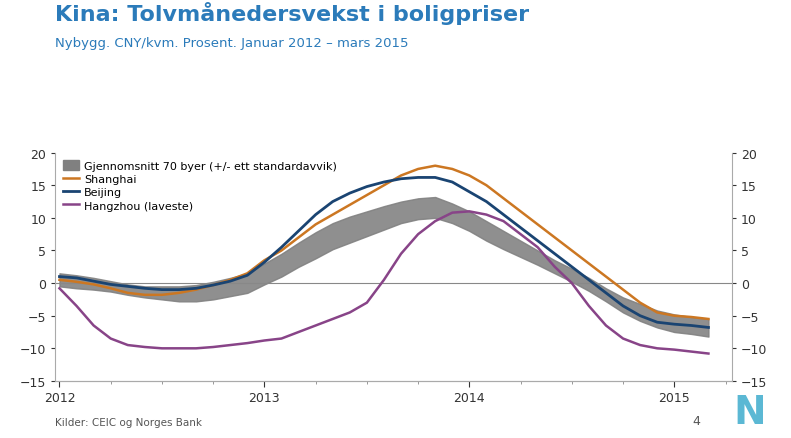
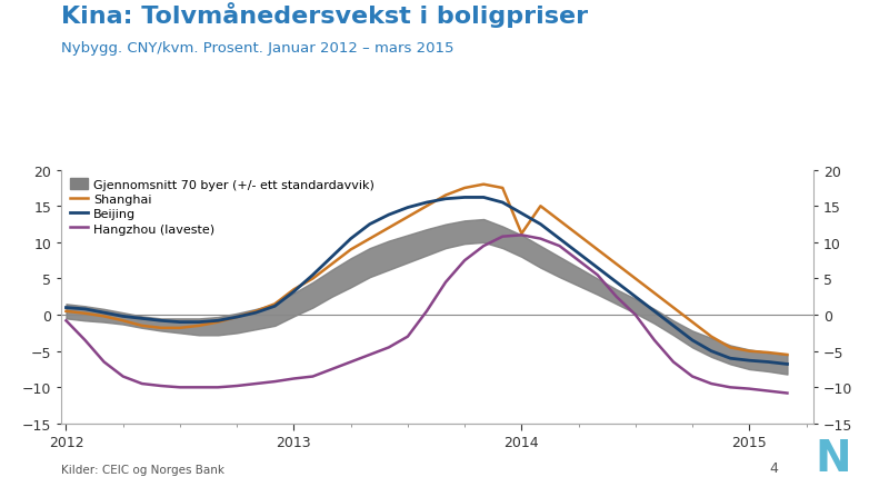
Shanghai/2014: 16.5 -> 11.2
